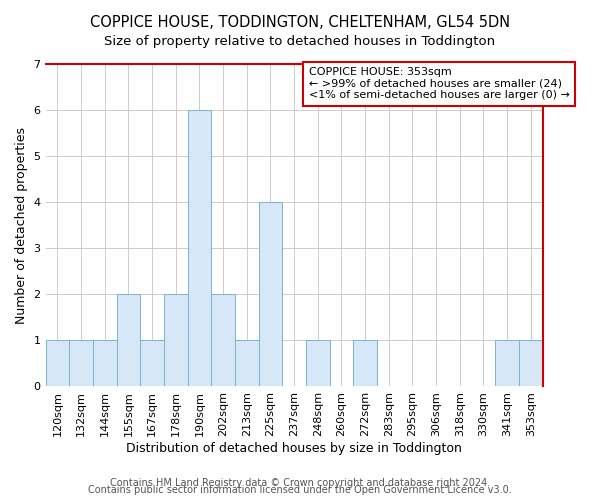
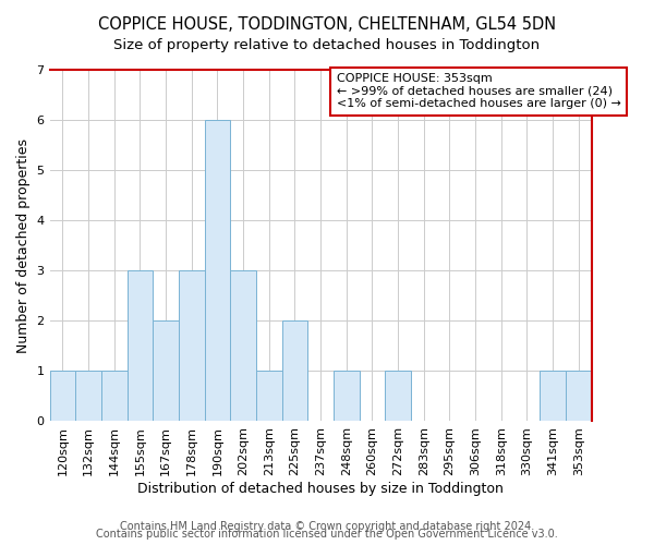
155sqm: 2 -> 3
167sqm: 1 -> 2
178sqm: 2 -> 3
202sqm: 2 -> 3
225sqm: 4 -> 2
